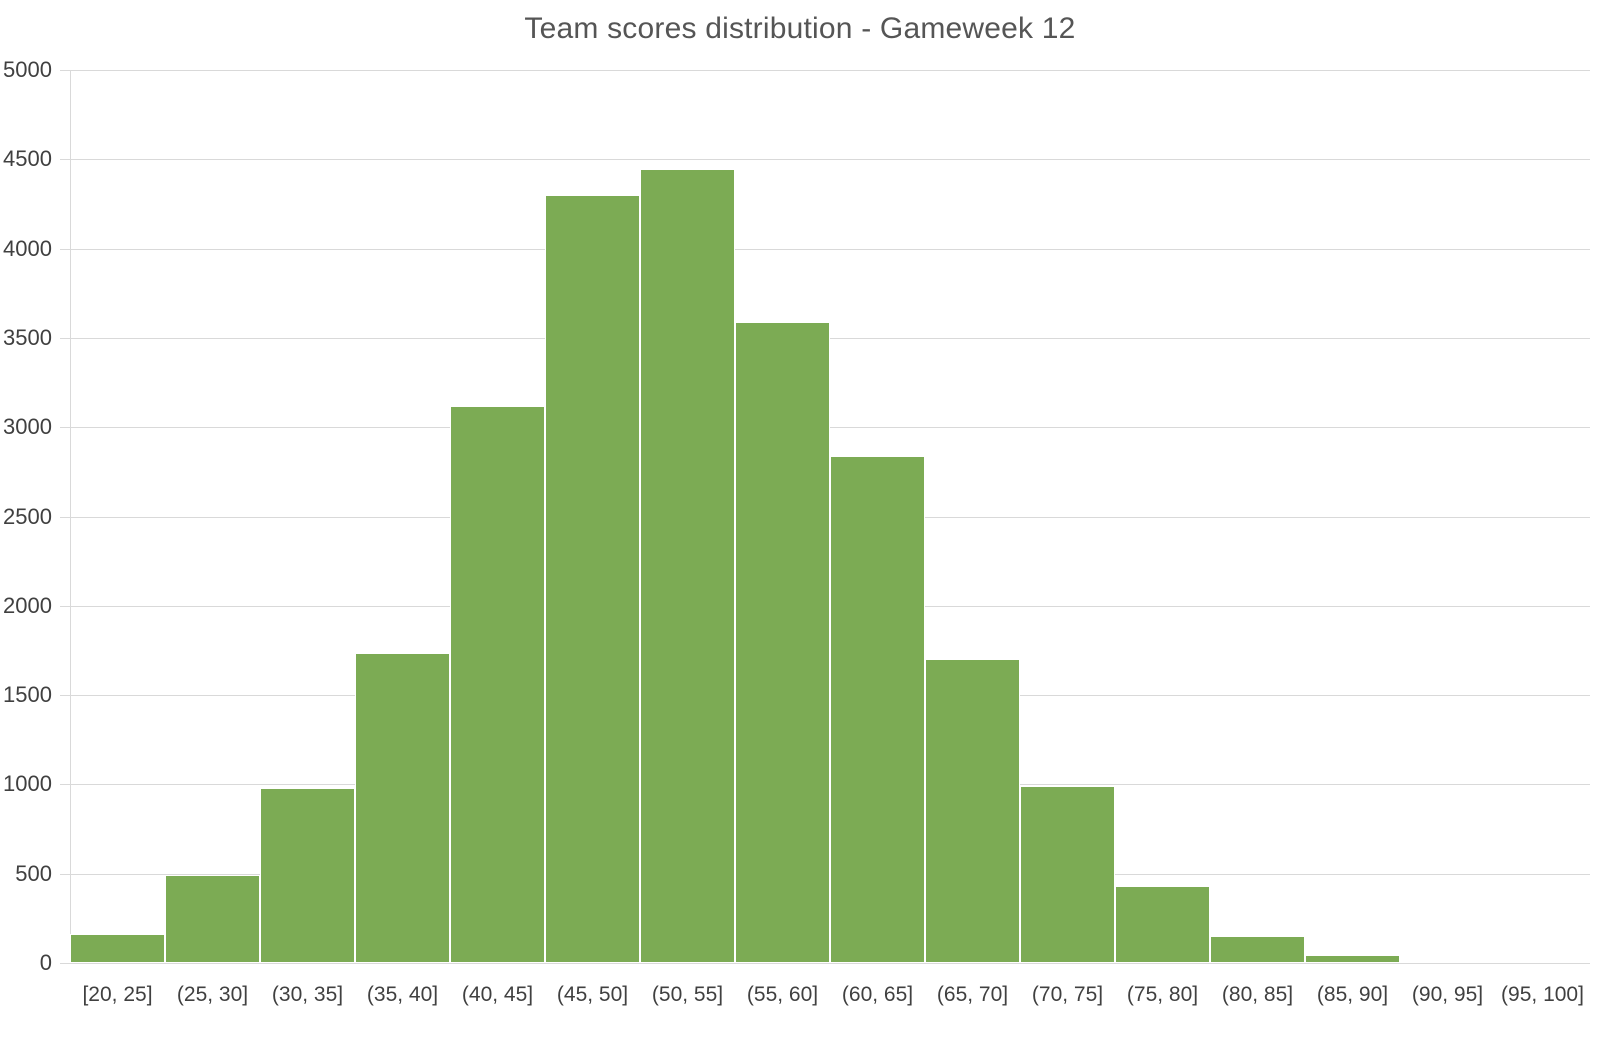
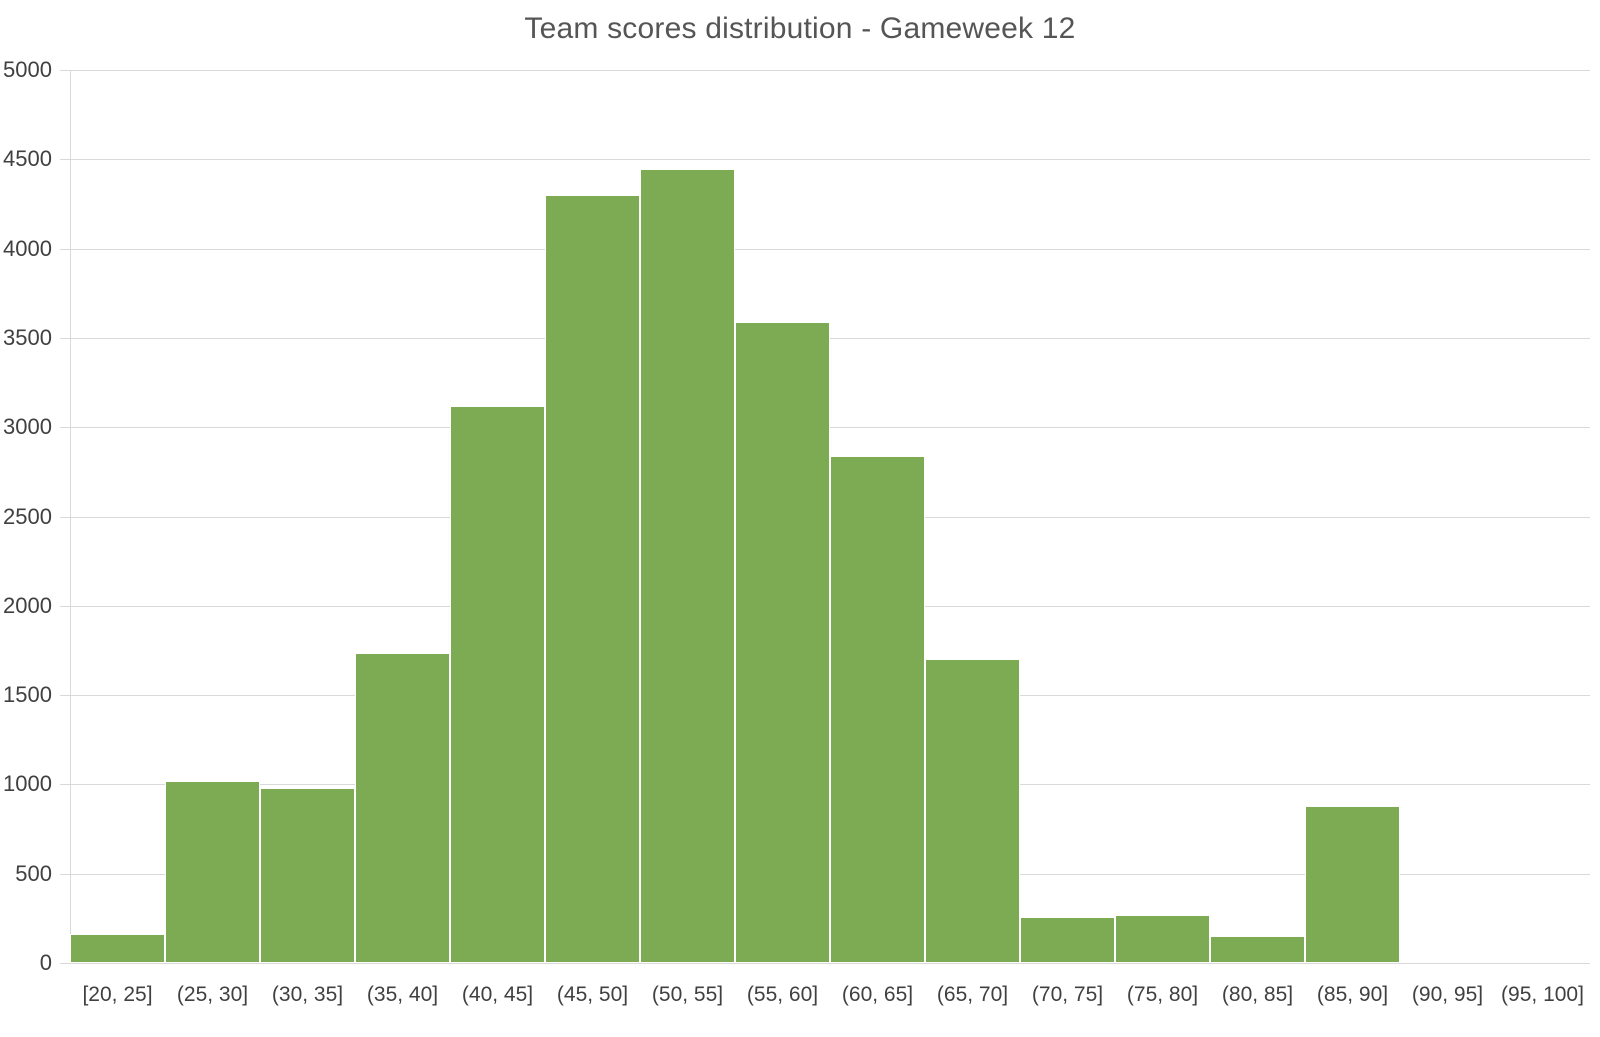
(25, 30]: 500 -> 1020
(70, 75]: 990 -> 260
(75, 80]: 430 -> 270
(85, 90]: 40 -> 880
